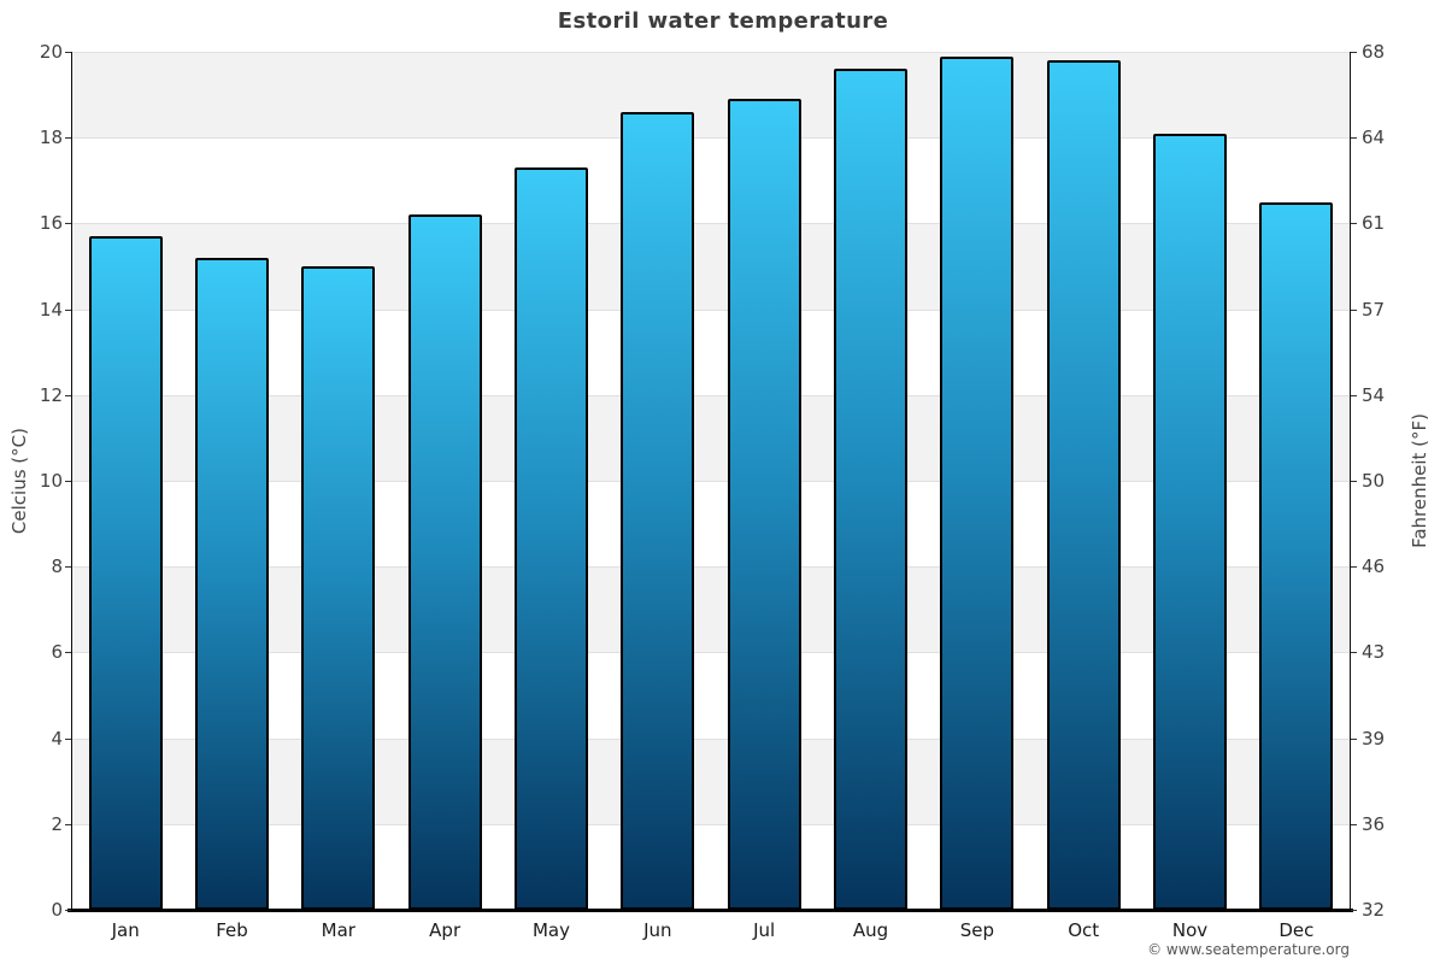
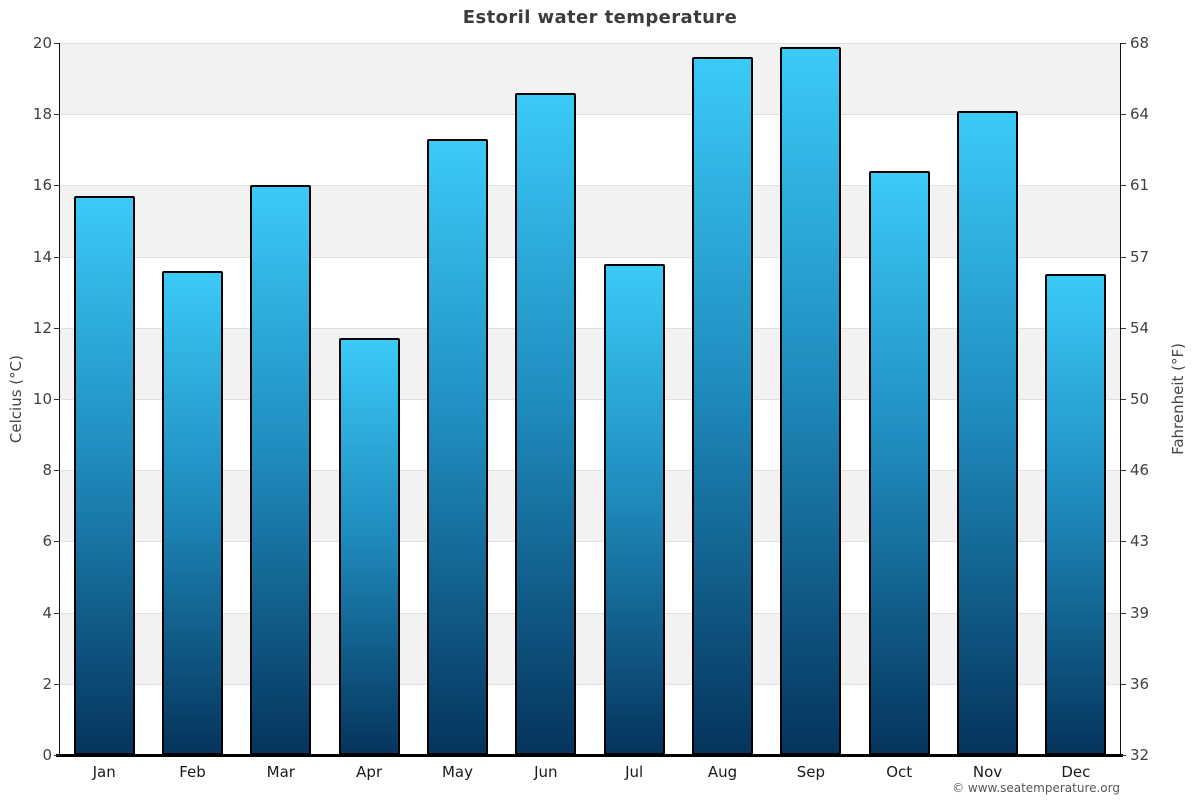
Feb: 15.2 -> 13.6
Mar: 15.0 -> 16.0
Apr: 16.2 -> 11.7
Jul: 18.9 -> 13.8
Oct: 19.8 -> 16.4
Dec: 16.5 -> 13.5
